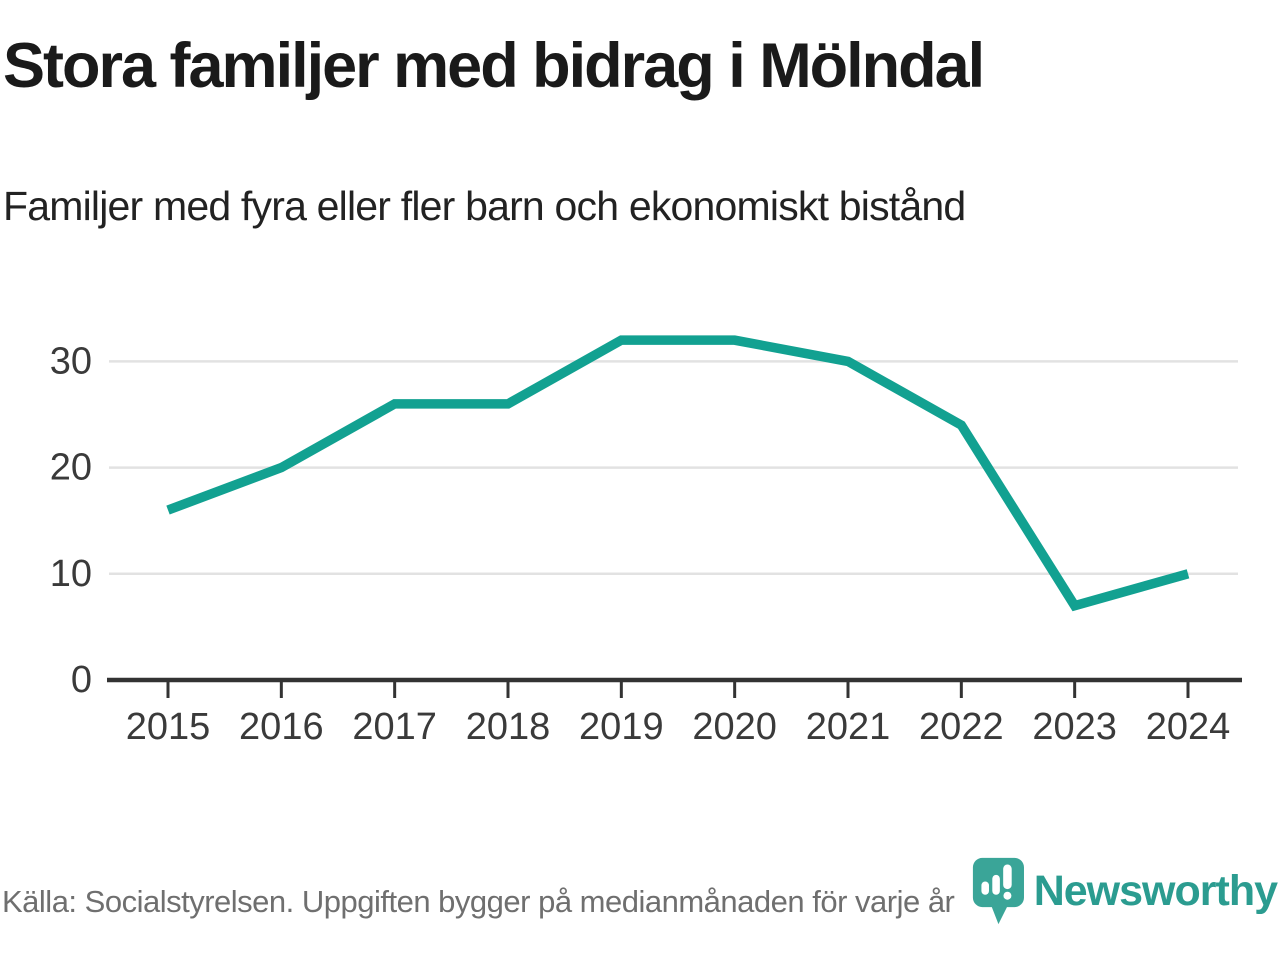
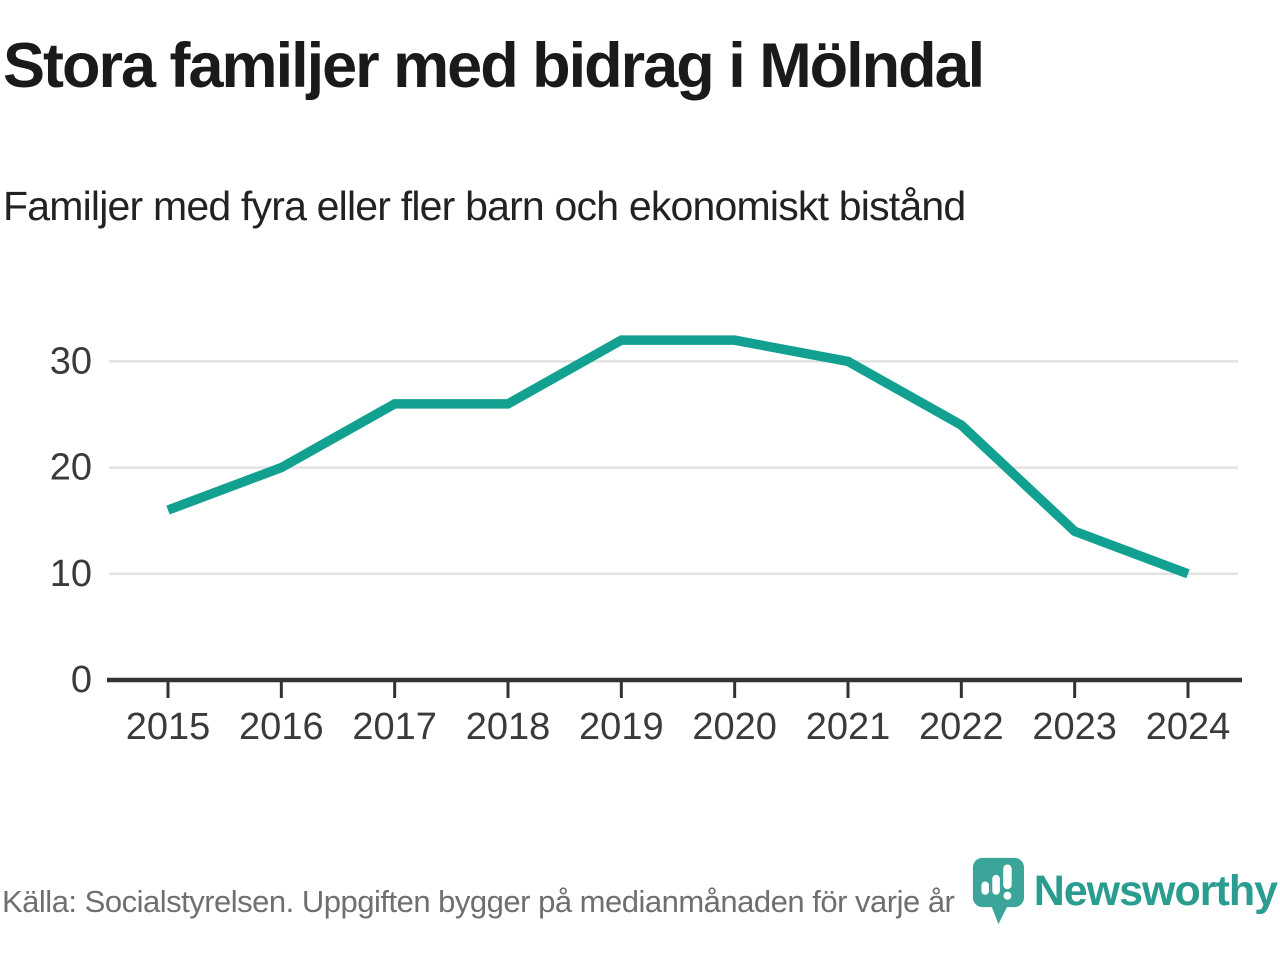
2023: 7 -> 14
